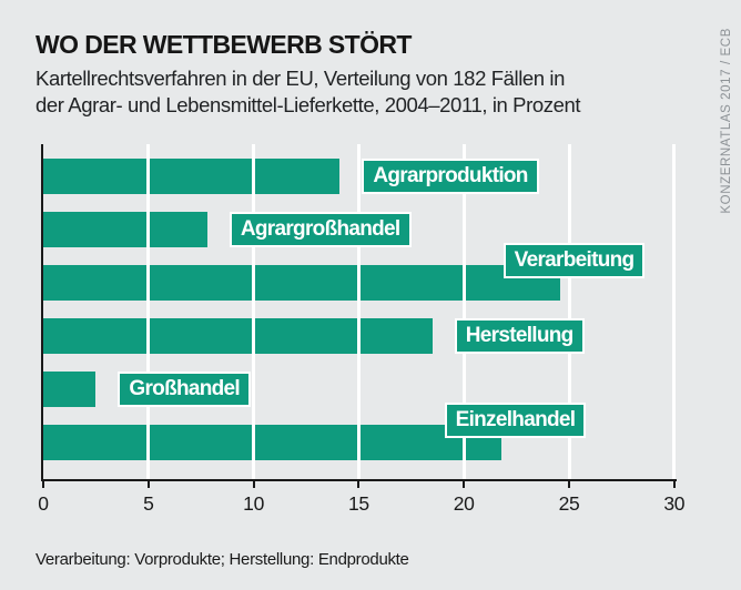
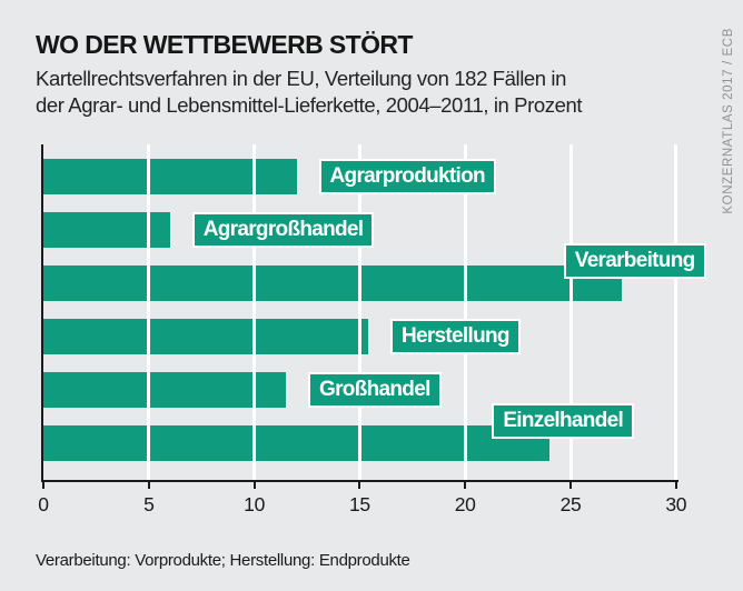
Agrarproduktion: 14.1 -> 12.0
Agrargroßhandel: 7.8 -> 6.0
Verarbeitung: 24.6 -> 27.4
Herstellung: 18.5 -> 15.4
Großhandel: 2.5 -> 11.5
Einzelhandel: 21.8 -> 24.0
